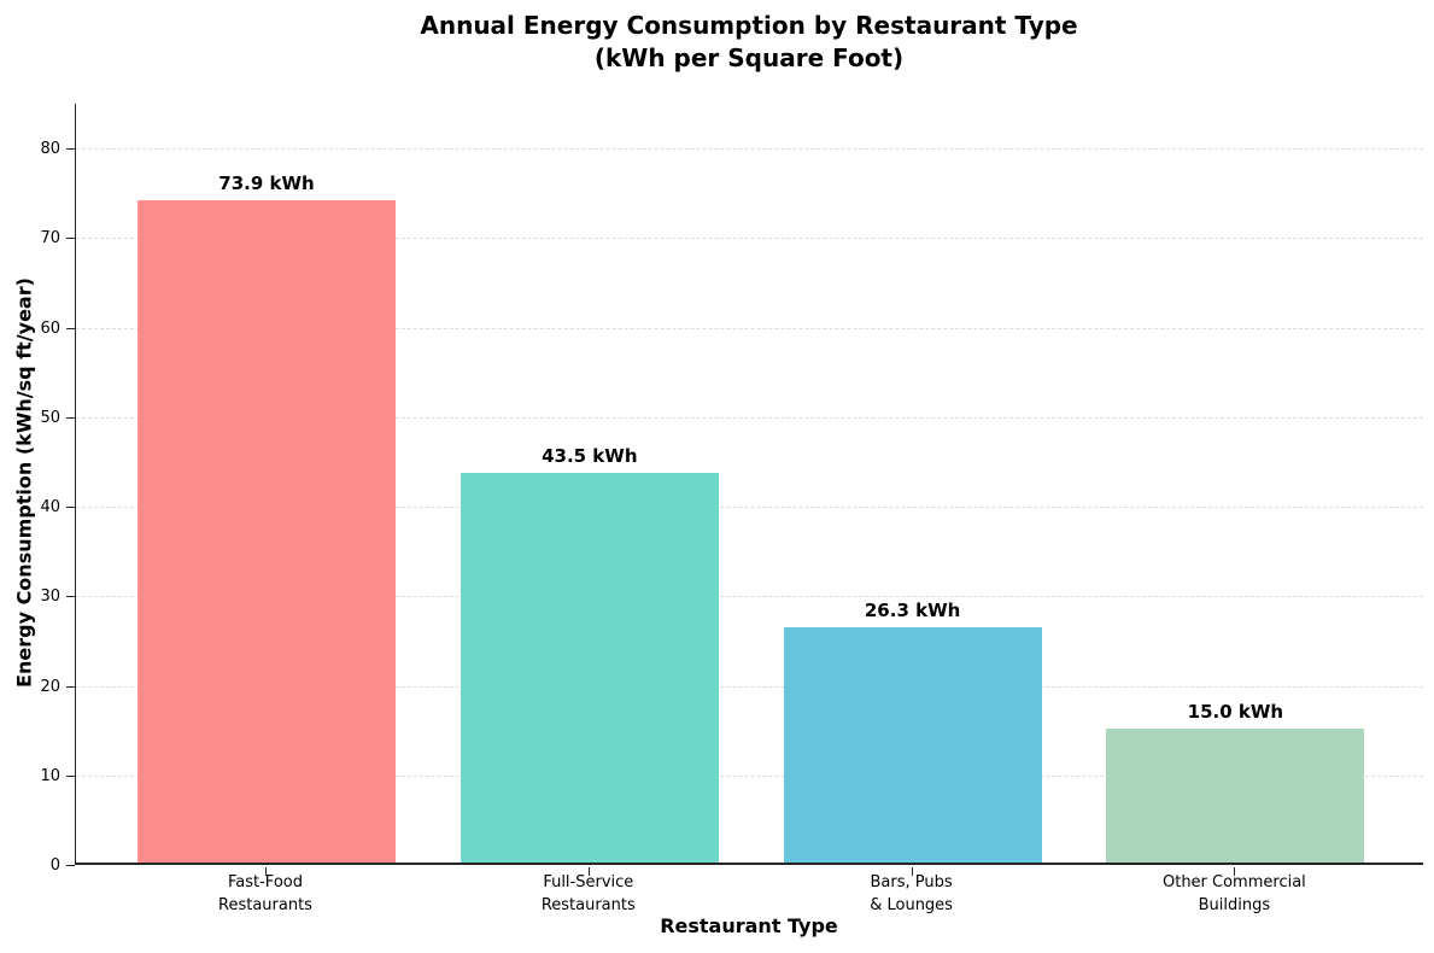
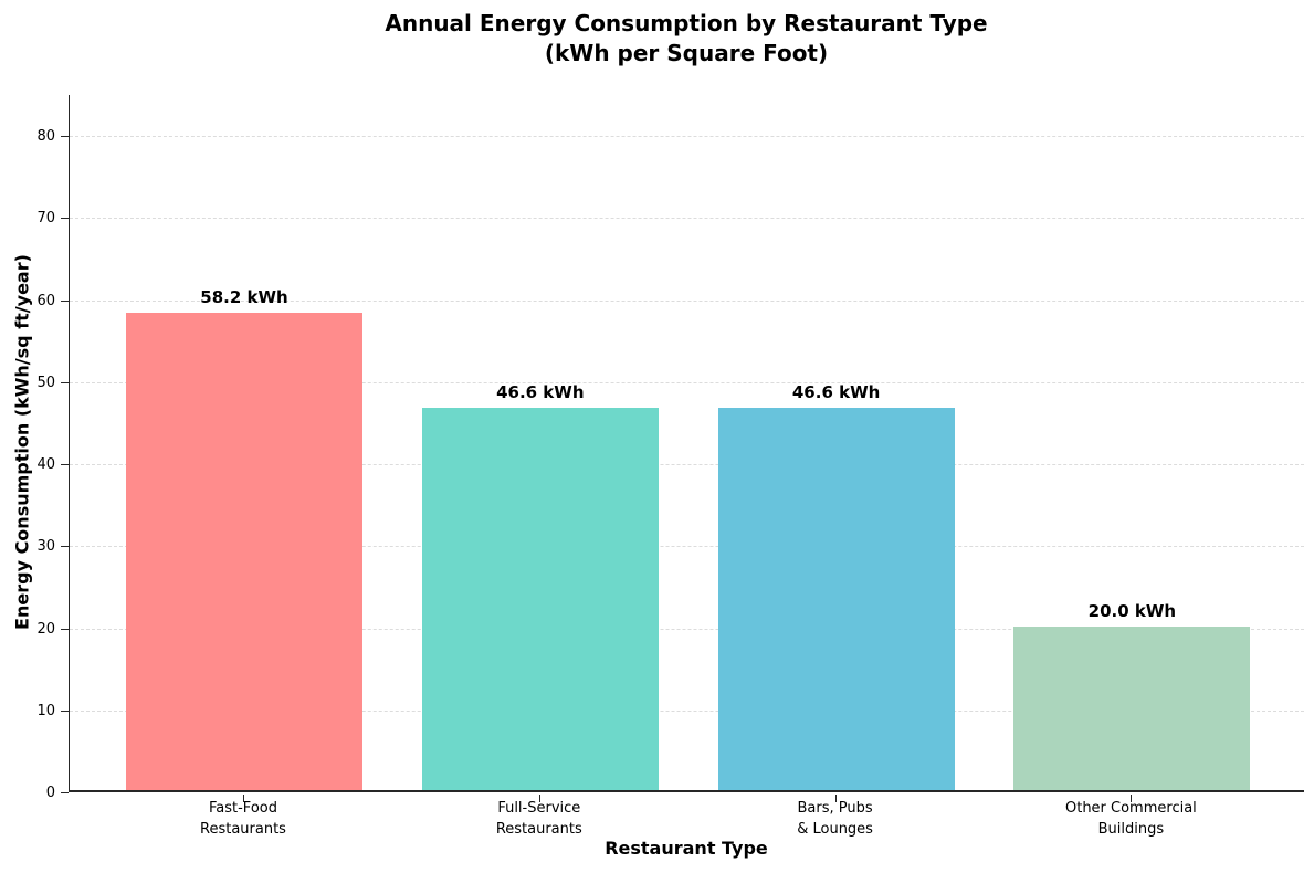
Fast-Food Restaurants: 73.9 -> 58.2
Full-Service Restaurants: 43.5 -> 46.6
Bars, Pubs & Lounges: 26.3 -> 46.6
Other Commercial Buildings: 15.0 -> 20.0
